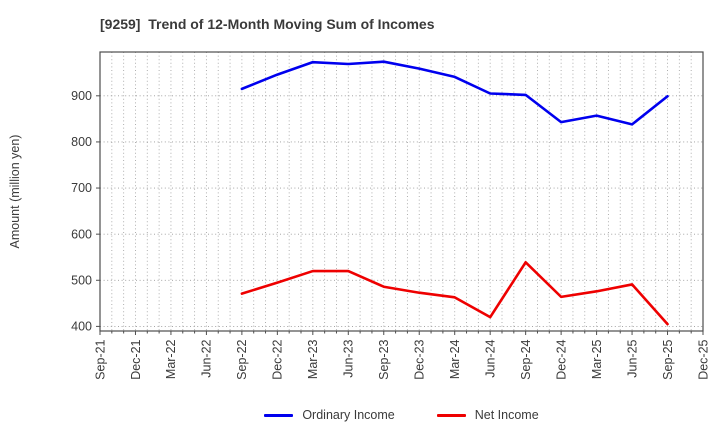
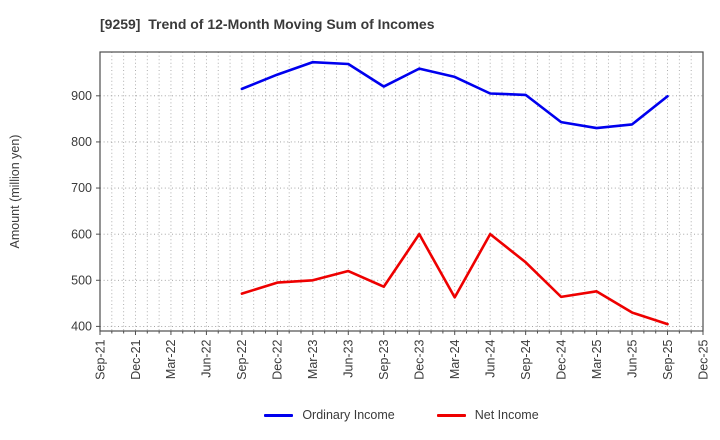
Net Income/Mar-23: 520 -> 500
Ordinary Income/Sep-23: 970 -> 920
Net Income/Dec-23: 470 -> 600
Net Income/Jun-24: 420 -> 600
Ordinary Income/Mar-25: 860 -> 830
Net Income/Jun-25: 490 -> 430
